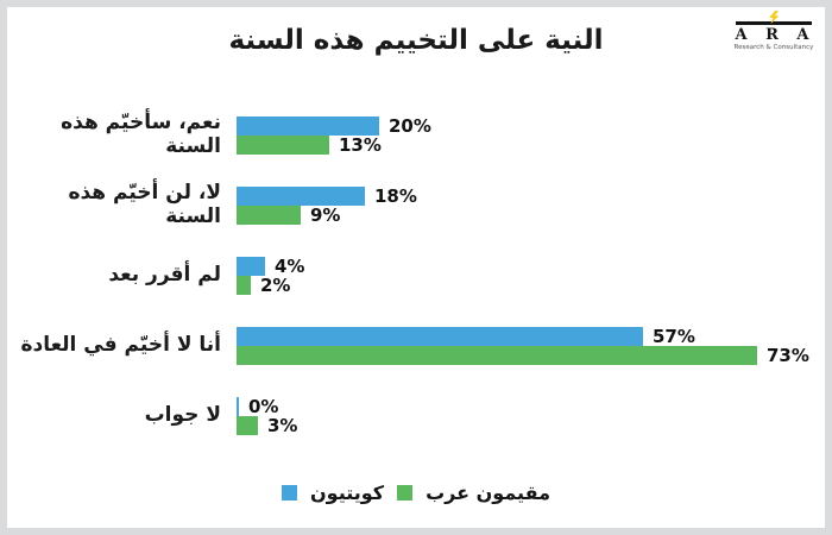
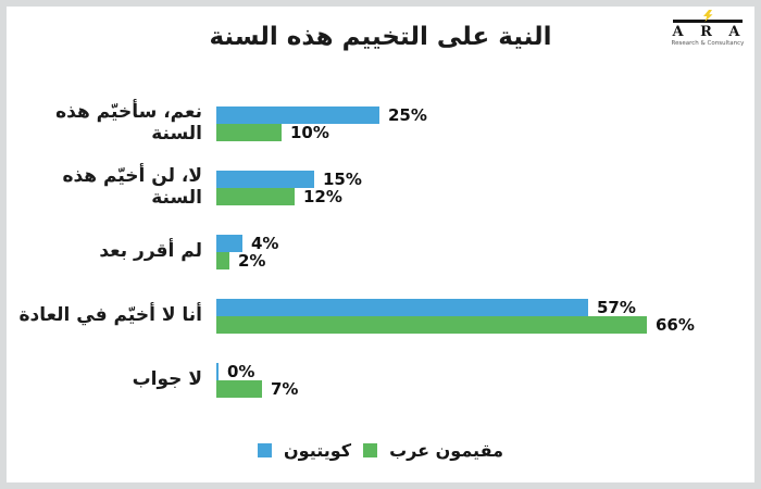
كويتيون/نعم، سأخيّم هذه السنة: 20% -> 25%
مقيمون عرب/نعم، سأخيّم هذه السنة: 13% -> 10%
كويتيون/لا، لن أخيّم هذه السنة: 18% -> 15%
مقيمون عرب/لا، لن أخيّم هذه السنة: 9% -> 12%
مقيمون عرب/أنا لا أخيّم في العادة: 73% -> 66%
مقيمون عرب/لا جواب: 3% -> 7%
